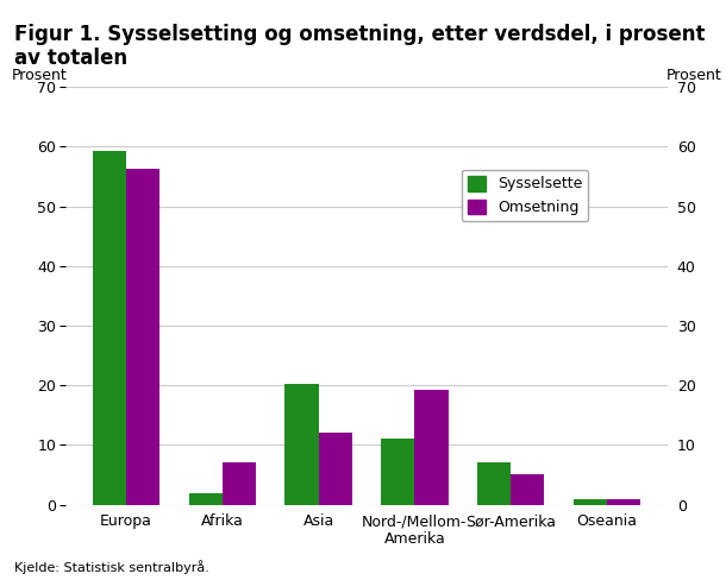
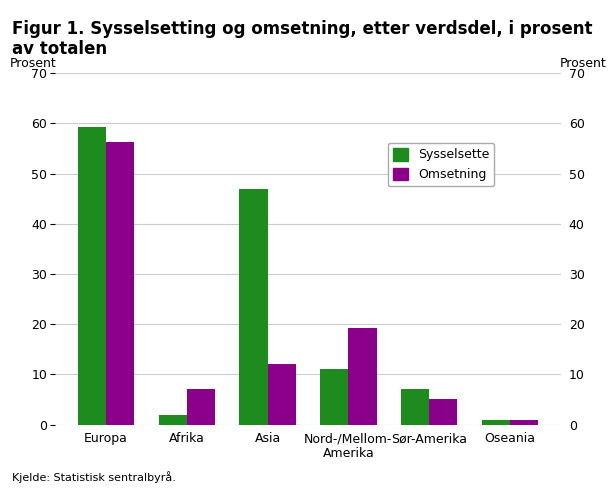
Sysselsette/Asia: 20.3 -> 47.0
